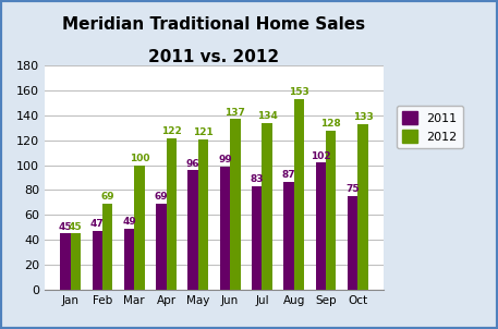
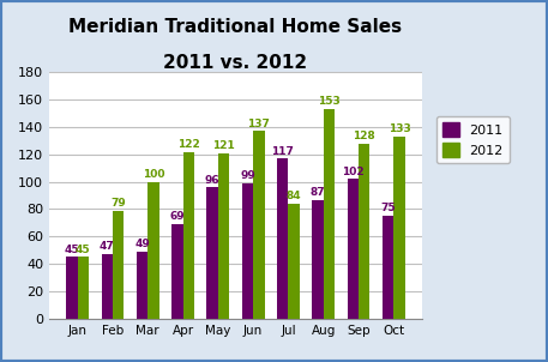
2012/Feb: 69 -> 79
2011/Jul: 83 -> 117
2012/Jul: 134 -> 84
